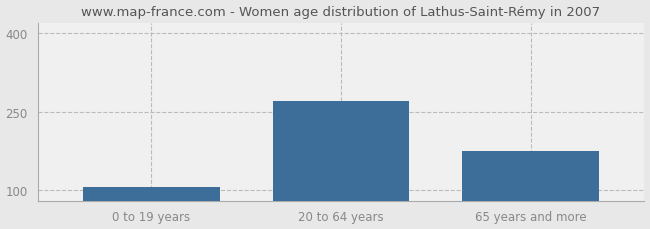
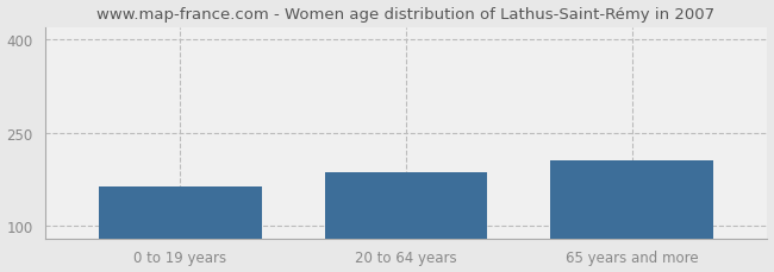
0 to 19 years: 107 -> 164
20 to 64 years: 270 -> 186
65 years and more: 175 -> 206
